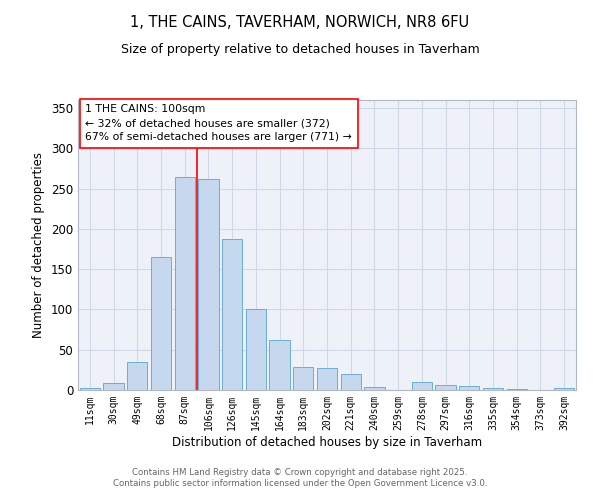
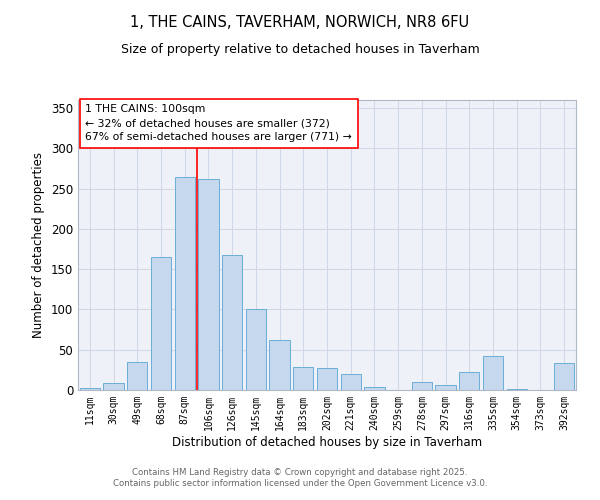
126sqm: 188 -> 168
316sqm: 5 -> 22
335sqm: 2 -> 42
392sqm: 3 -> 34
